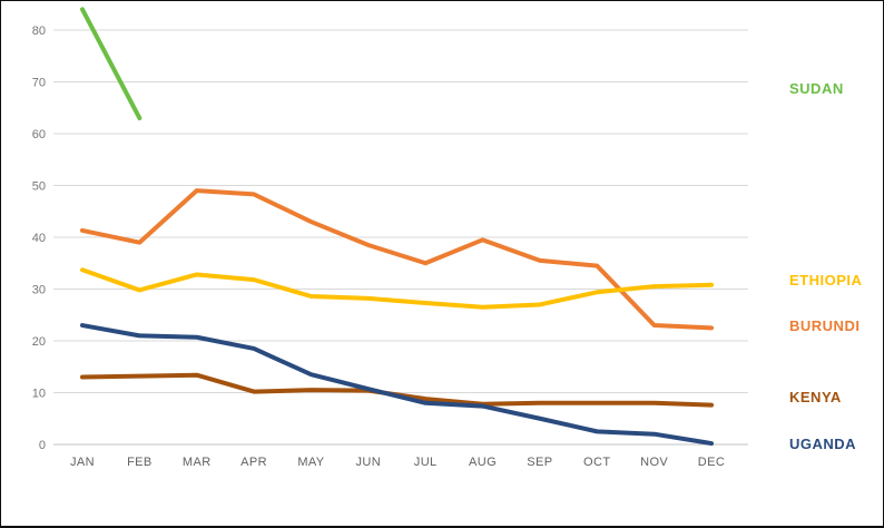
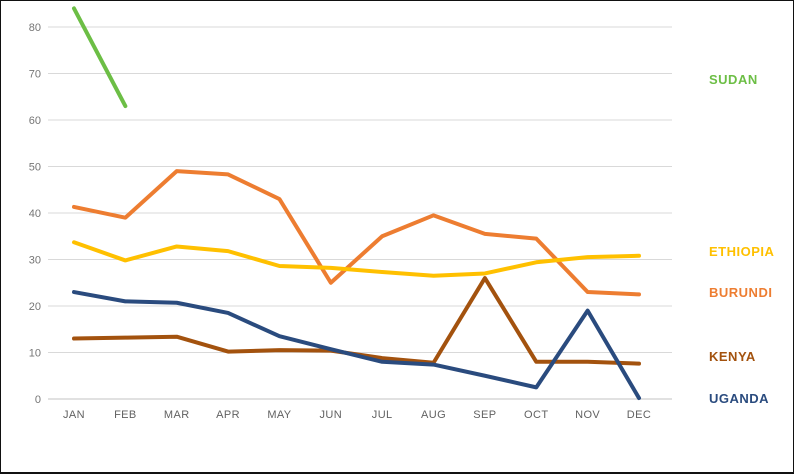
BURUNDI/JUN: 38 -> 25
KENYA/SEP: 8 -> 26
UGANDA/NOV: 2 -> 19
